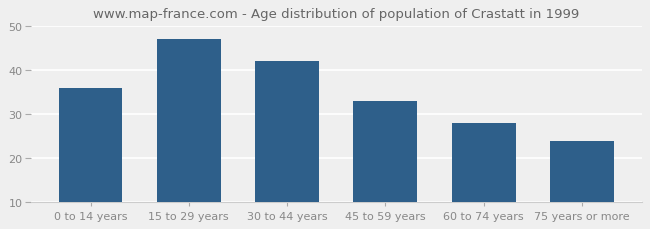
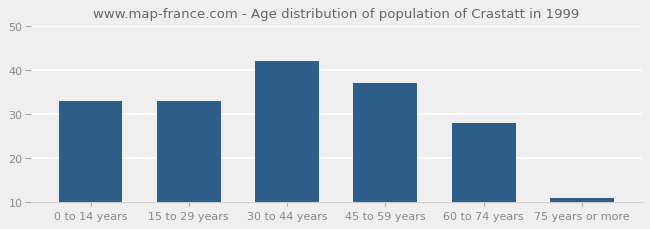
0 to 14 years: 36 -> 33
15 to 29 years: 47 -> 33
45 to 59 years: 33 -> 37
75 years or more: 24 -> 11
